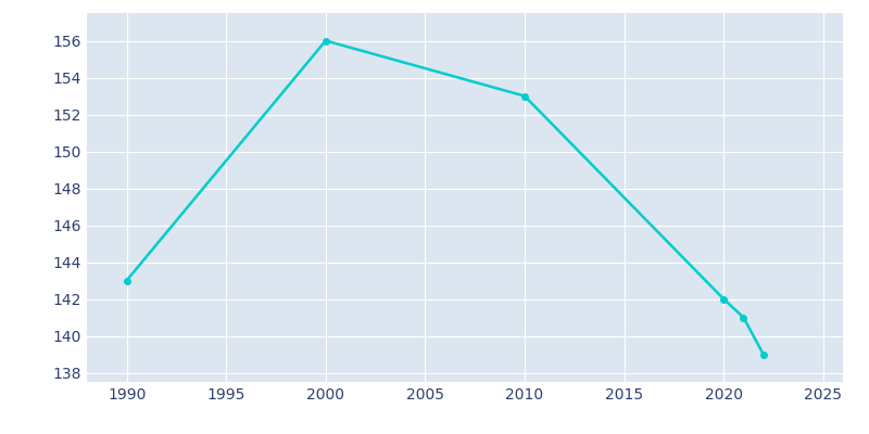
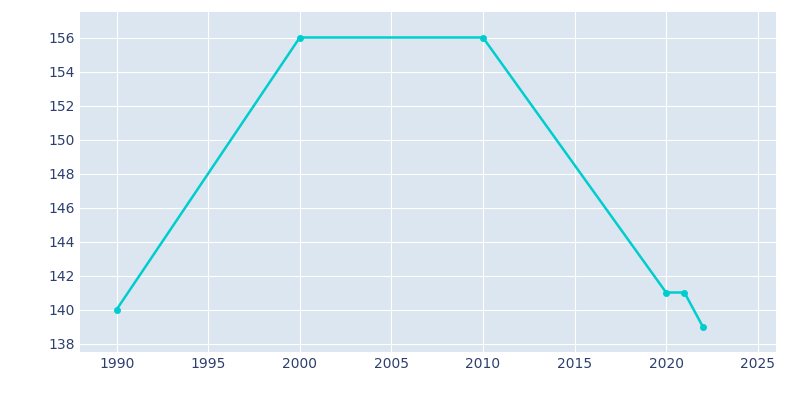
1990: 143 -> 140
2010: 153 -> 156
2020: 142 -> 141
